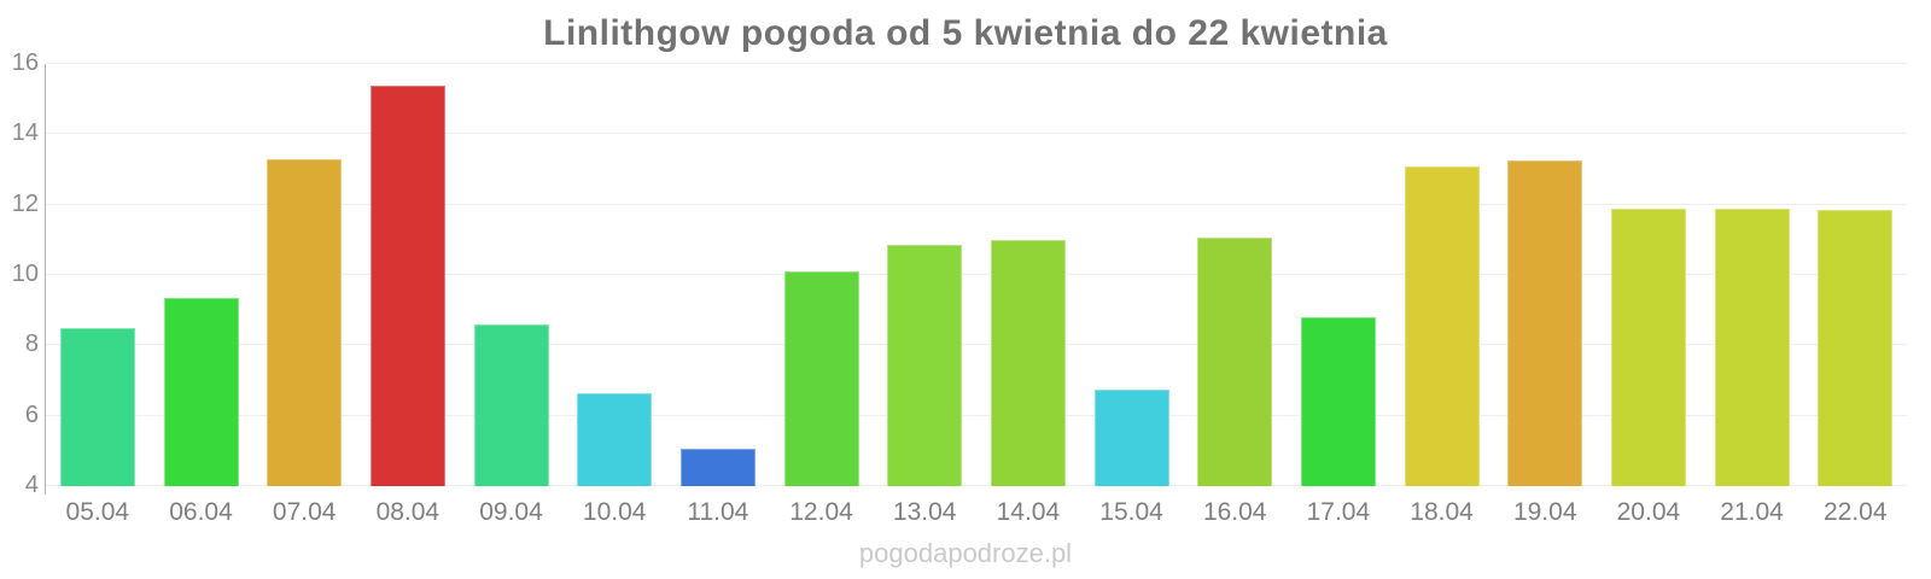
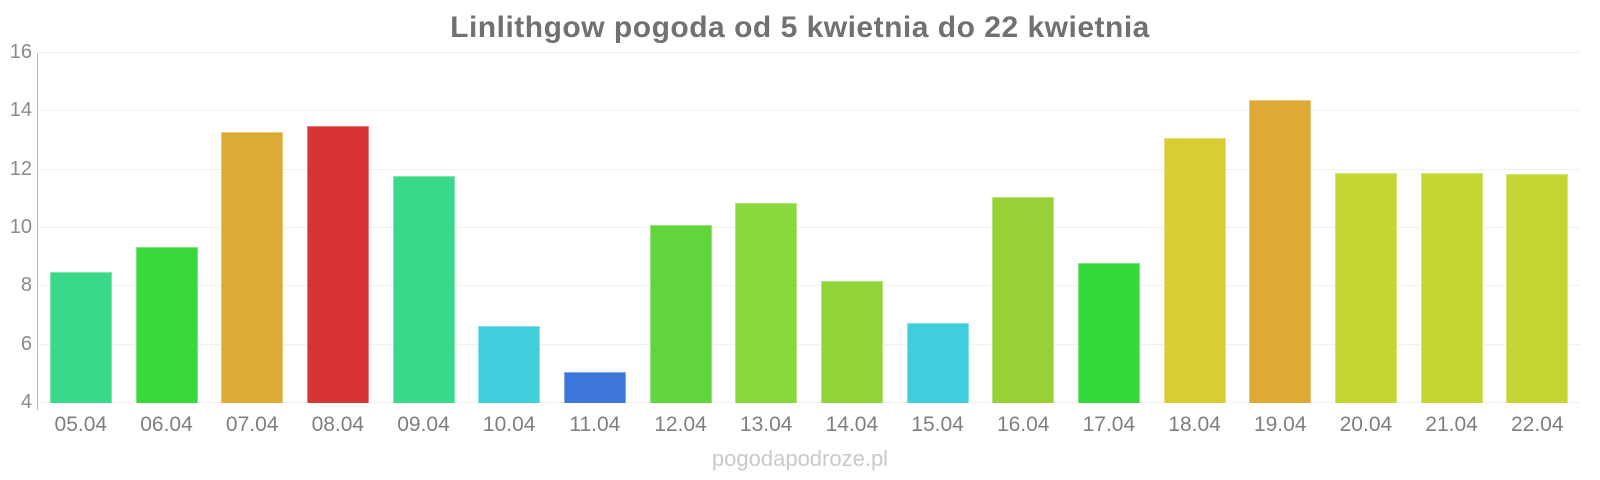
08.04: 15.4 -> 13.5
09.04: 8.6 -> 11.8
14.04: 11.0 -> 8.2
19.04: 13.2 -> 14.4
